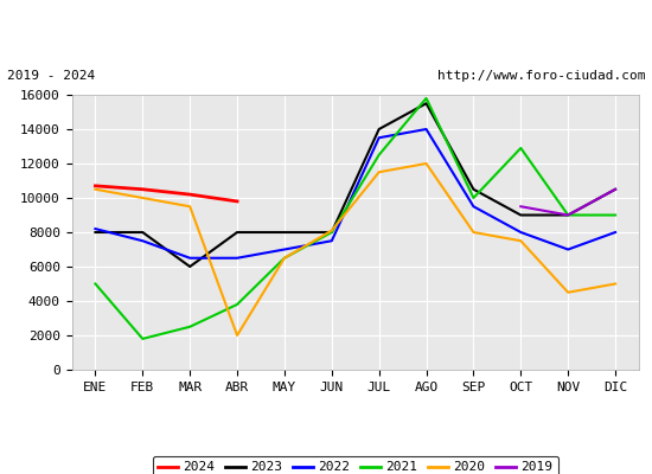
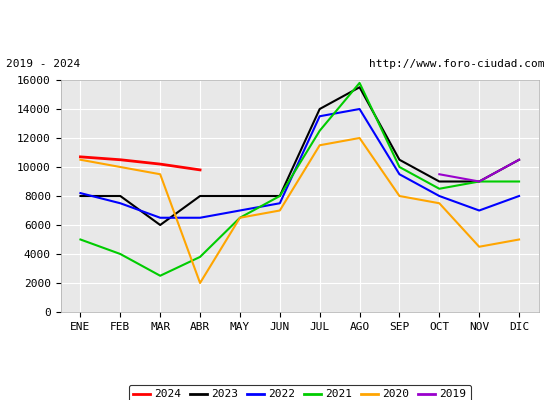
2021/FEB: 1800 -> 4000
2020/JUN: 8100 -> 7000
2021/OCT: 12900 -> 8500
